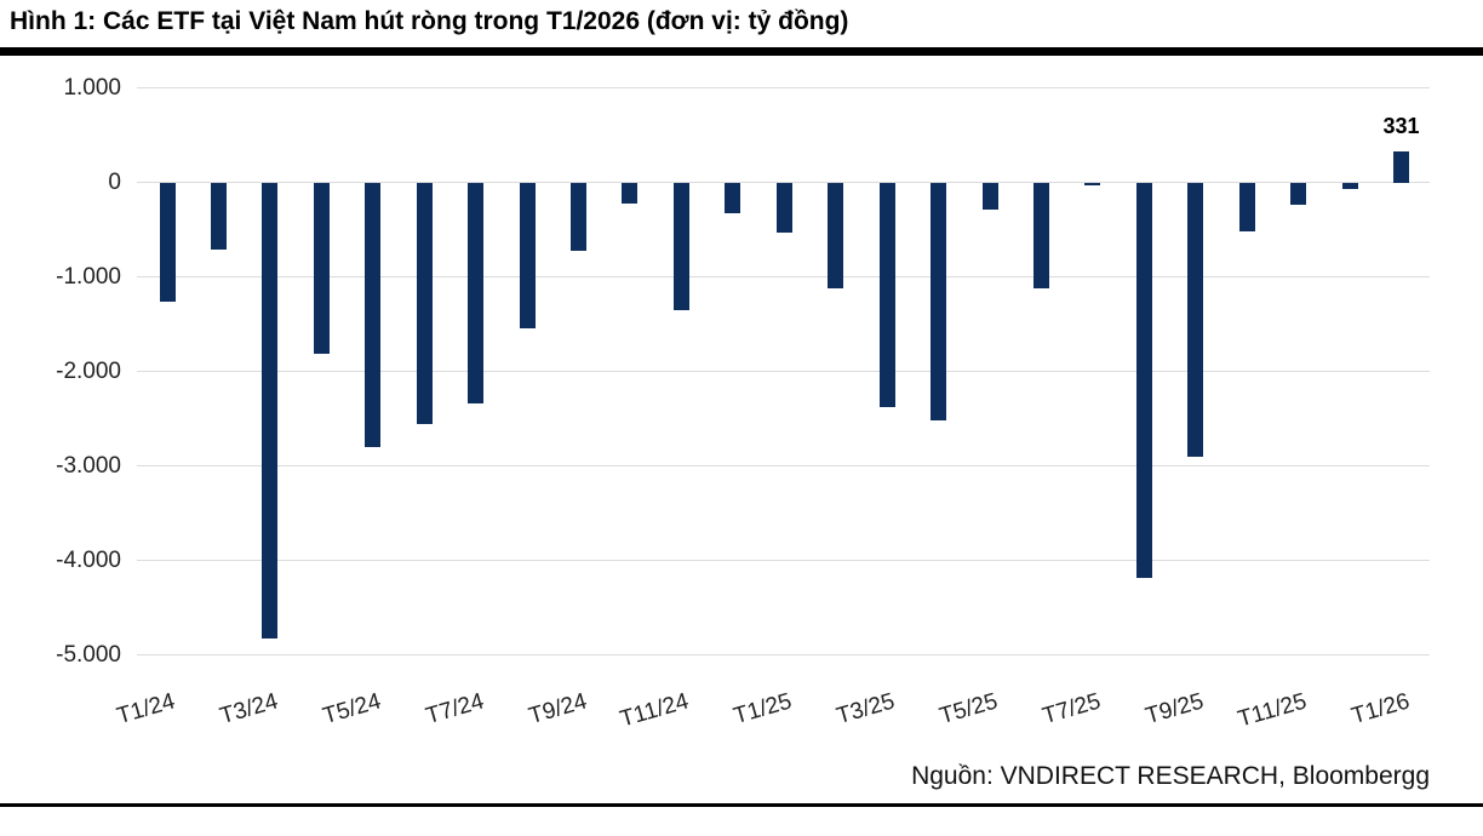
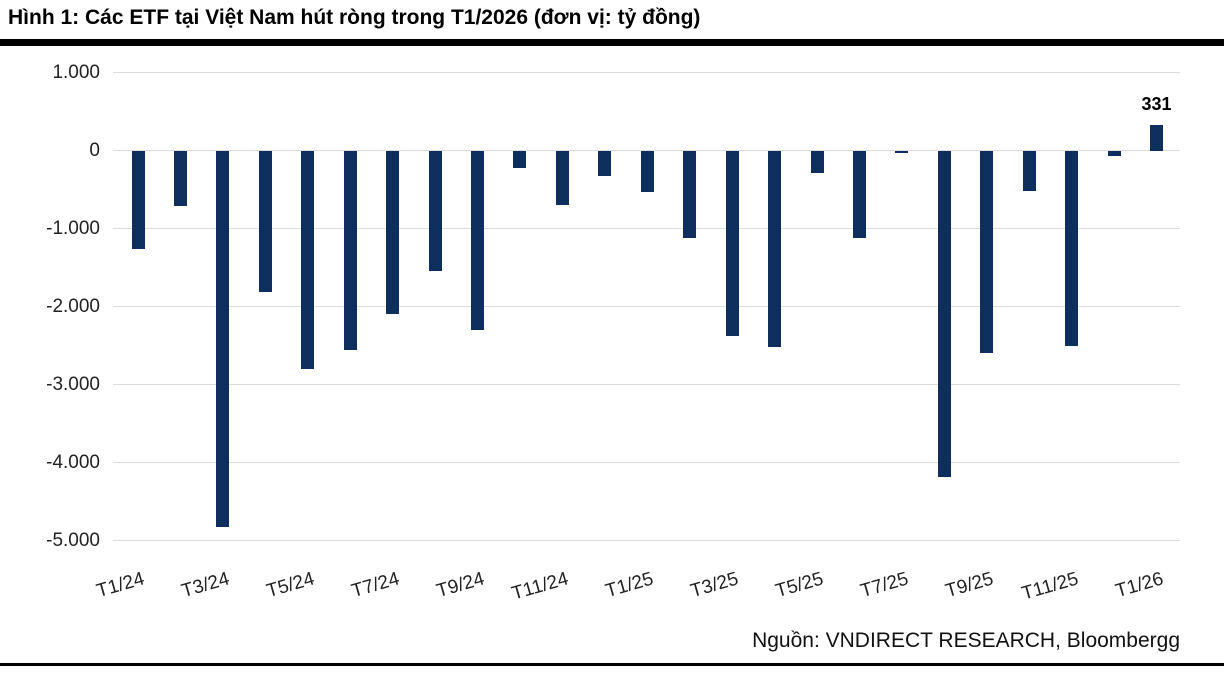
T7/24: -2300 -> -2100
T9/24: -700 -> -2300
T11/24: -1400 -> -700
T9/25: -2900 -> -2600
T11/25: -200 -> -2500
